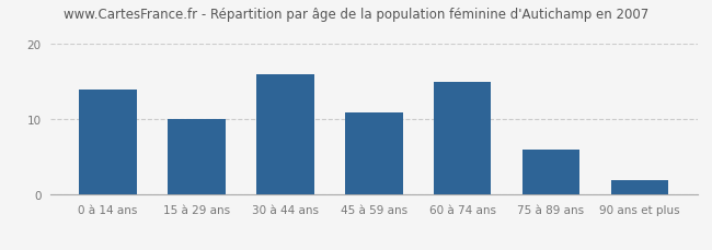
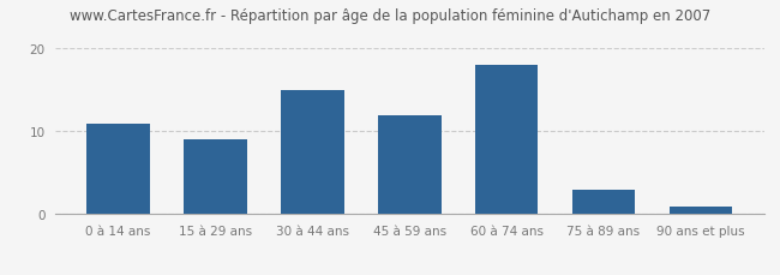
0 à 14 ans: 14 -> 11
15 à 29 ans: 10 -> 9
30 à 44 ans: 16 -> 15
45 à 59 ans: 11 -> 12
60 à 74 ans: 15 -> 18
75 à 89 ans: 6 -> 3
90 ans et plus: 2 -> 1
